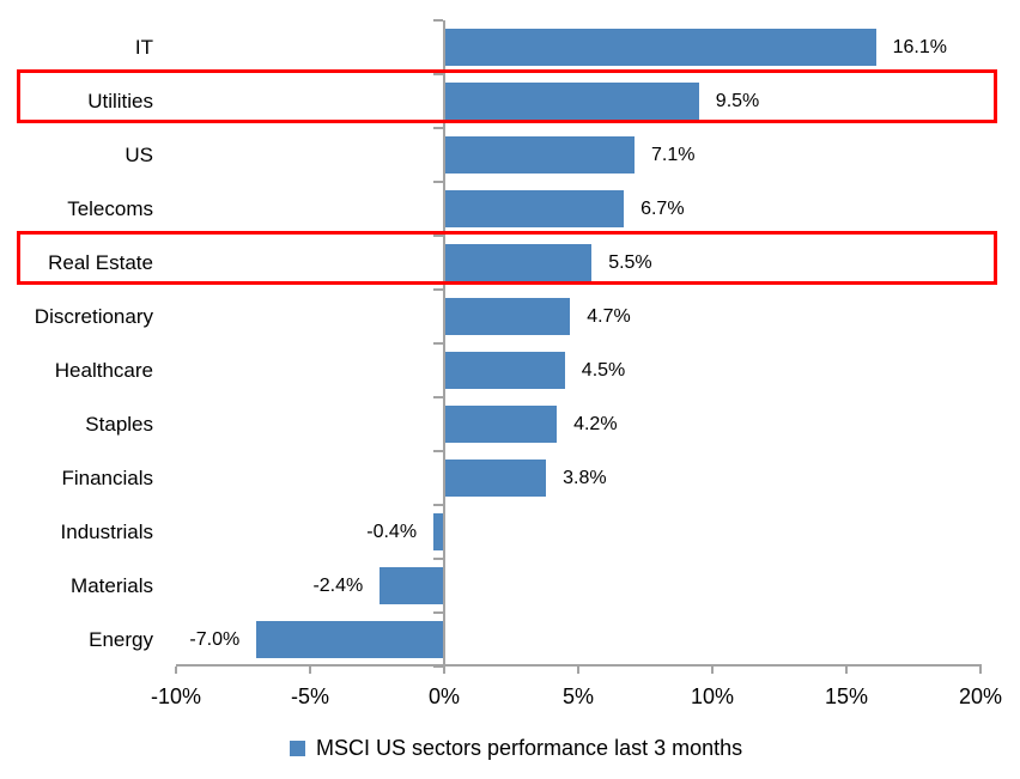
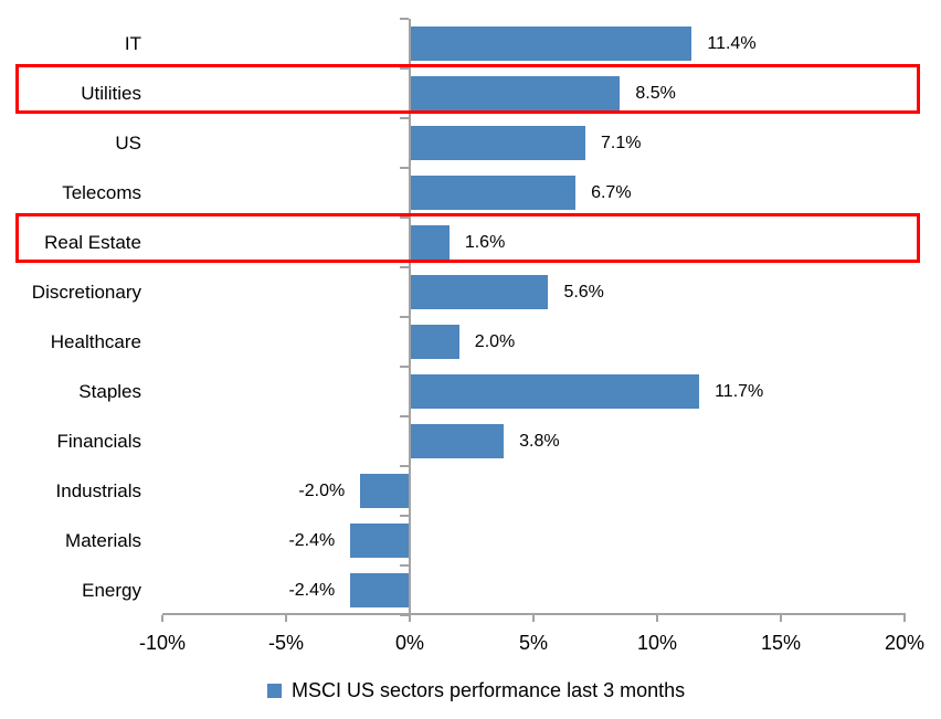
IT: 16.1% -> 11.4%
Utilities: 9.5% -> 8.5%
Real Estate: 5.5% -> 1.6%
Discretionary: 4.7% -> 5.6%
Healthcare: 4.5% -> 2.0%
Staples: 4.2% -> 11.7%
Industrials: -0.4% -> -2.0%
Energy: -7.0% -> -2.4%
